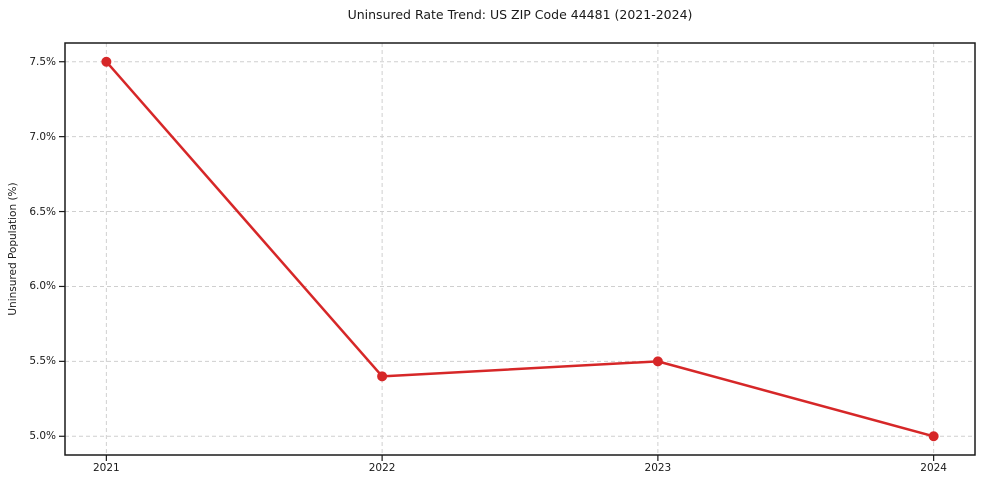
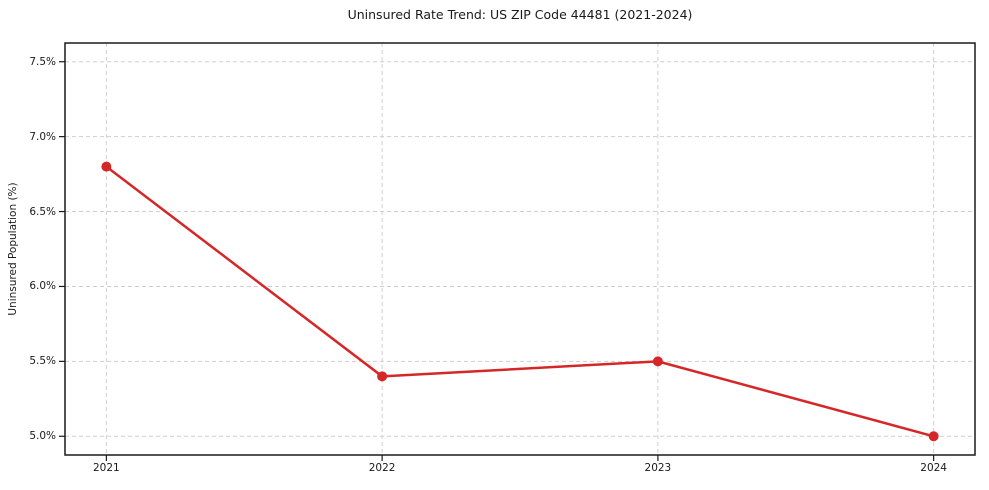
2021: 7.5% -> 6.8%
